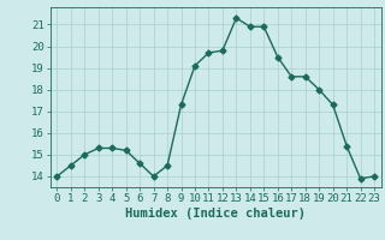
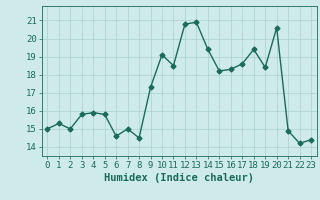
0: 14.0 -> 15.0
1: 14.5 -> 15.3
3: 15.3 -> 15.8
4: 15.3 -> 15.9
5: 15.2 -> 15.8
7: 14.0 -> 15.0
11: 19.7 -> 18.5
12: 19.8 -> 20.8
13: 21.3 -> 20.9
14: 20.9 -> 19.4
15: 20.9 -> 18.2
16: 19.5 -> 18.3
18: 18.6 -> 19.4
19: 18.0 -> 18.4
20: 17.3 -> 20.6
21: 15.4 -> 14.9
22: 13.9 -> 14.2
23: 14.0 -> 14.4
